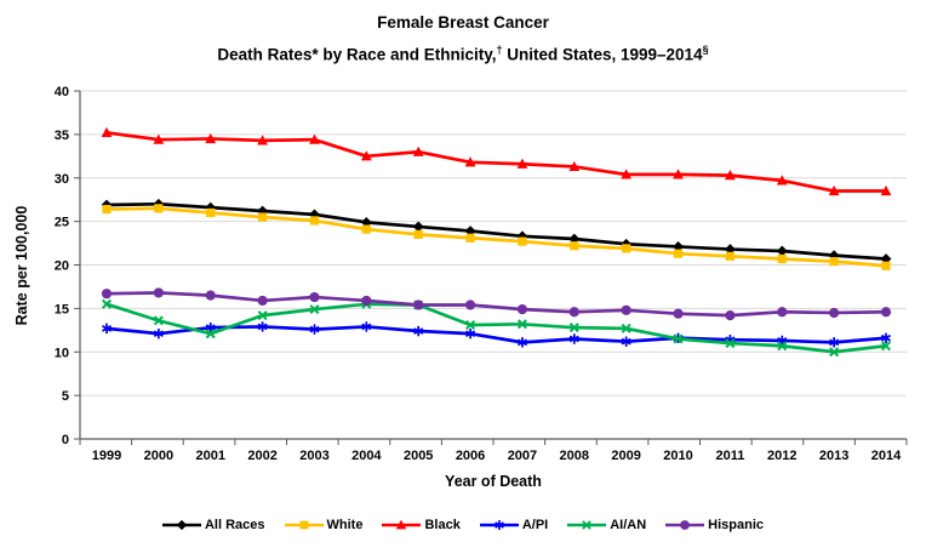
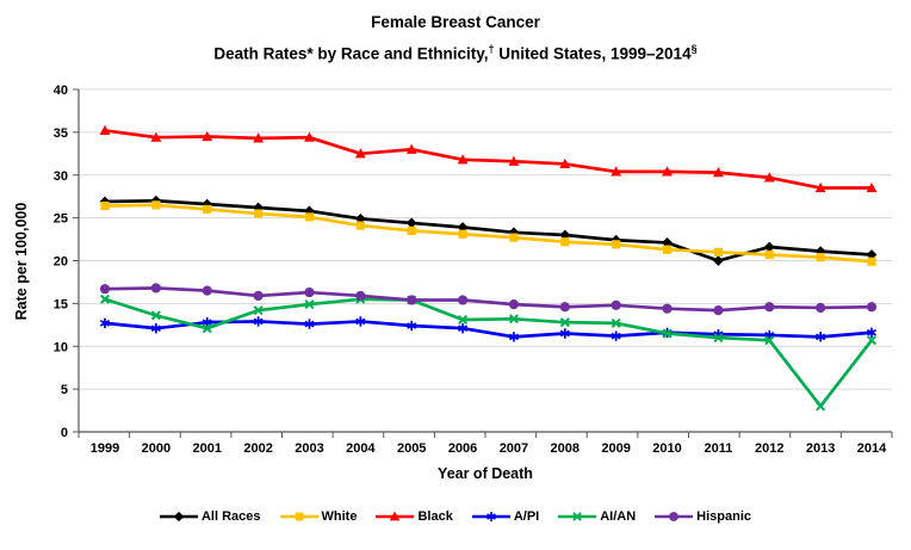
All Races/2011: 22 -> 20
AI/AN/2013: 10 -> 3
